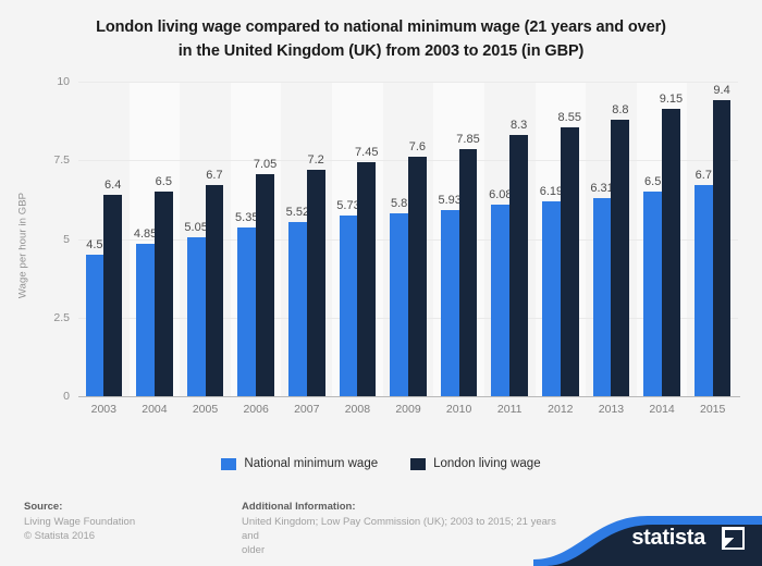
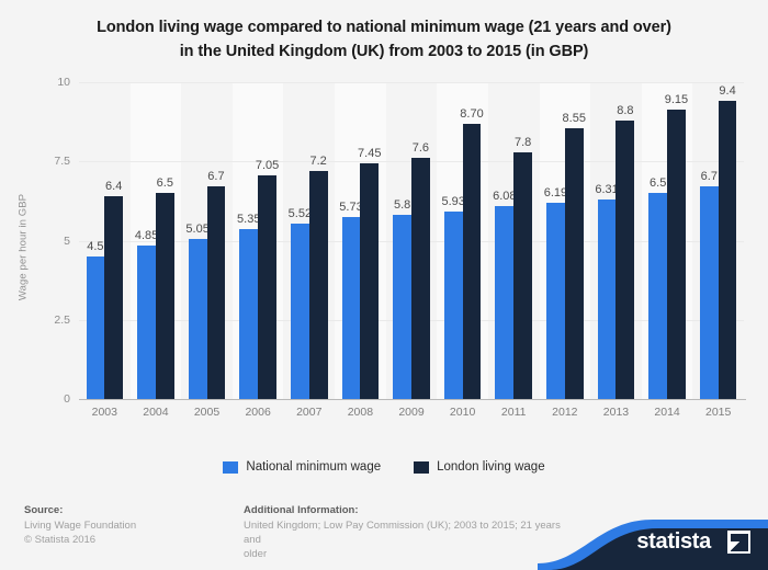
London living wage/2010: 7.85 -> 8.70
London living wage/2011: 8.3 -> 7.8
